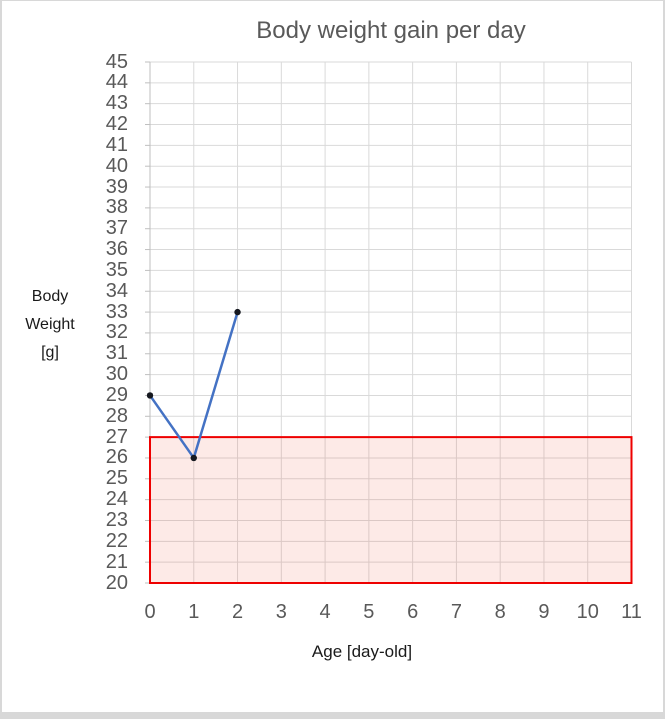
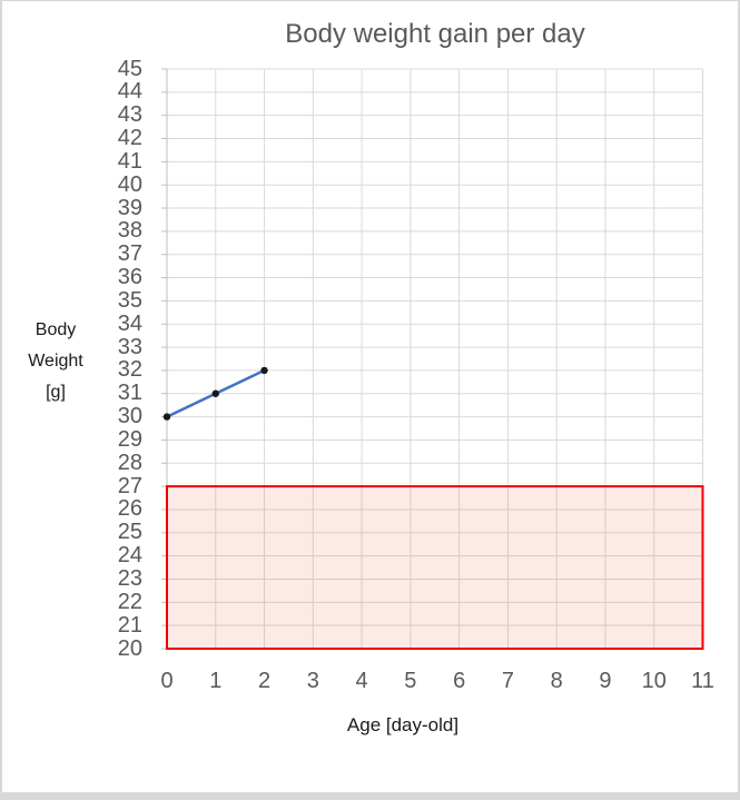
0: 29 -> 30
1: 26 -> 31
2: 33 -> 32
